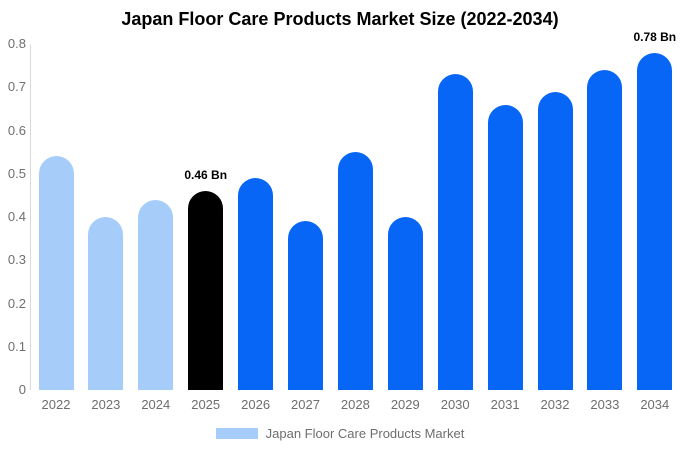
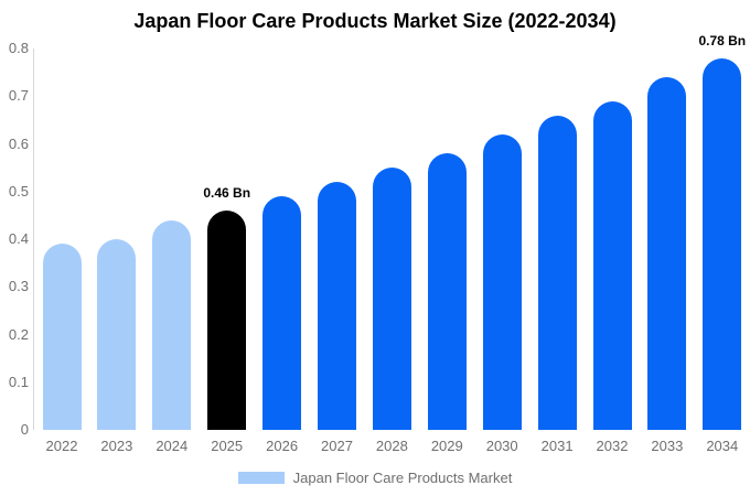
2022: 0.54 -> 0.39
2027: 0.39 -> 0.52
2029: 0.40 -> 0.58
2030: 0.73 -> 0.62
